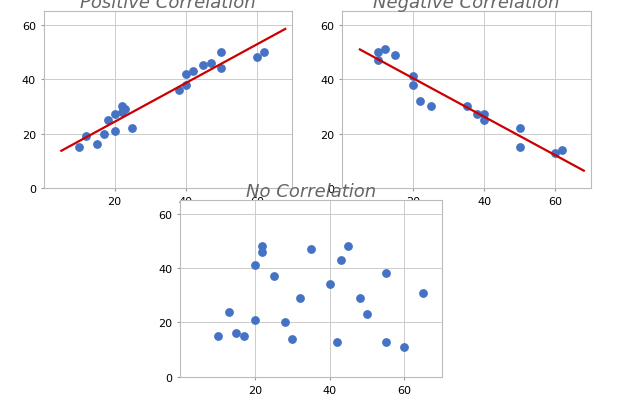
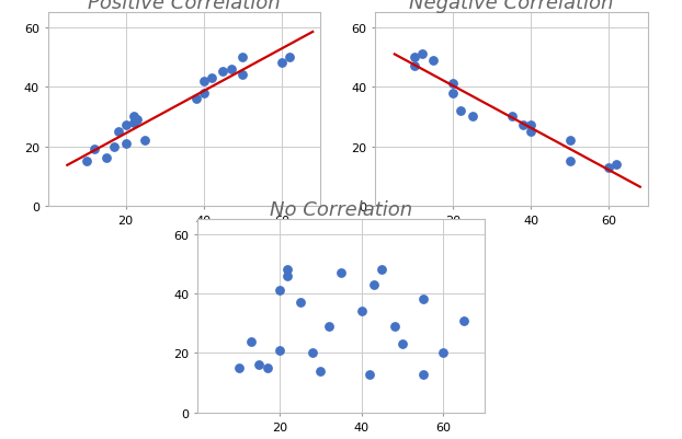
No Correlation/60: 11 -> 20
